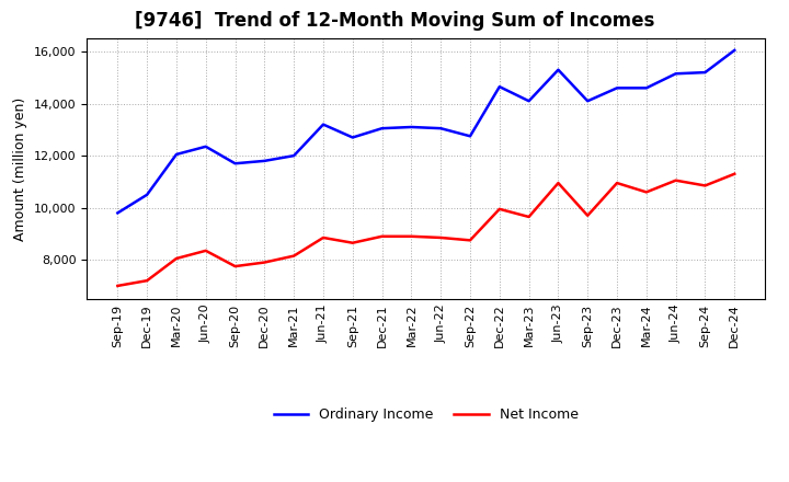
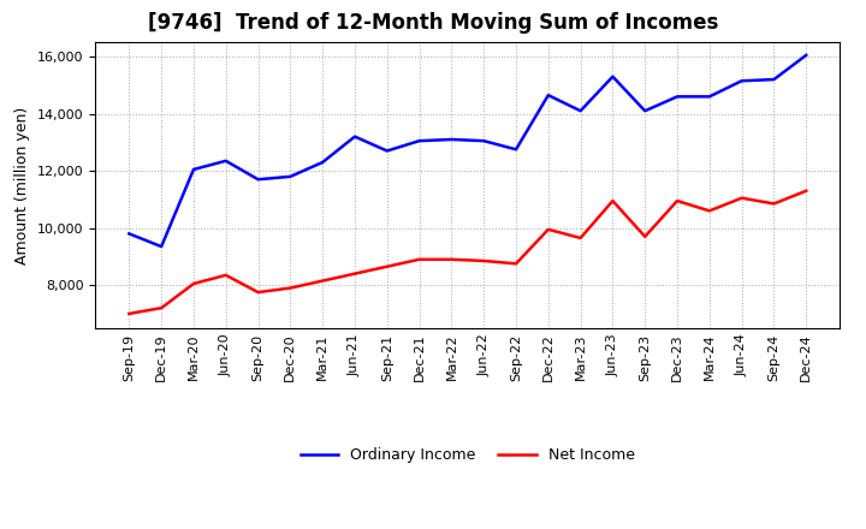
Ordinary Income/Dec-19: 10,500 -> 9,350
Ordinary Income/Mar-21: 12,000 -> 12,300
Net Income/Jun-21: 8,850 -> 8,400
